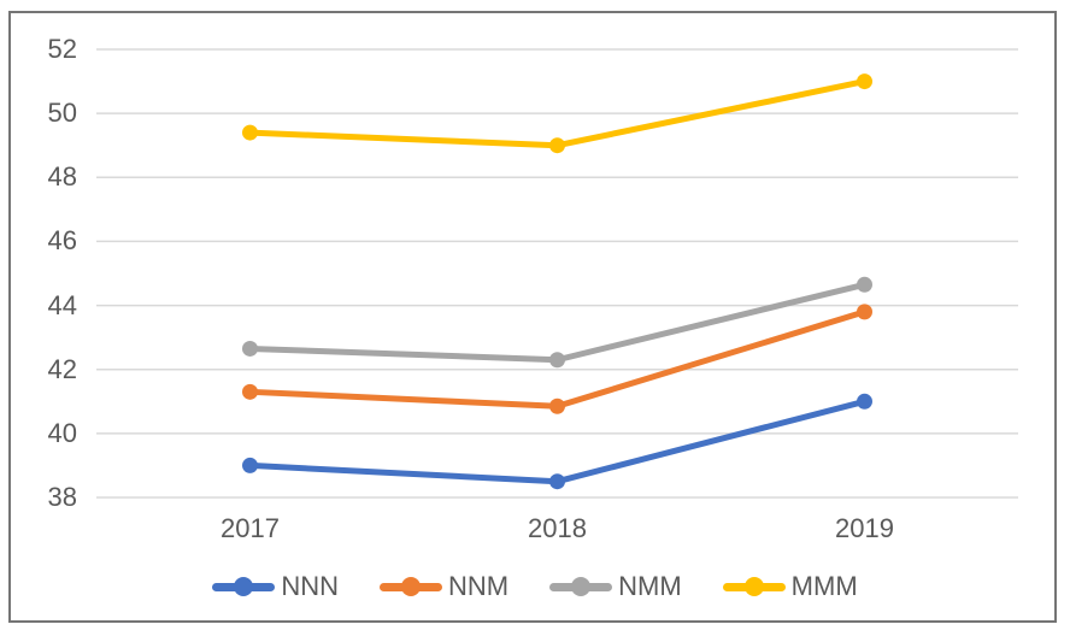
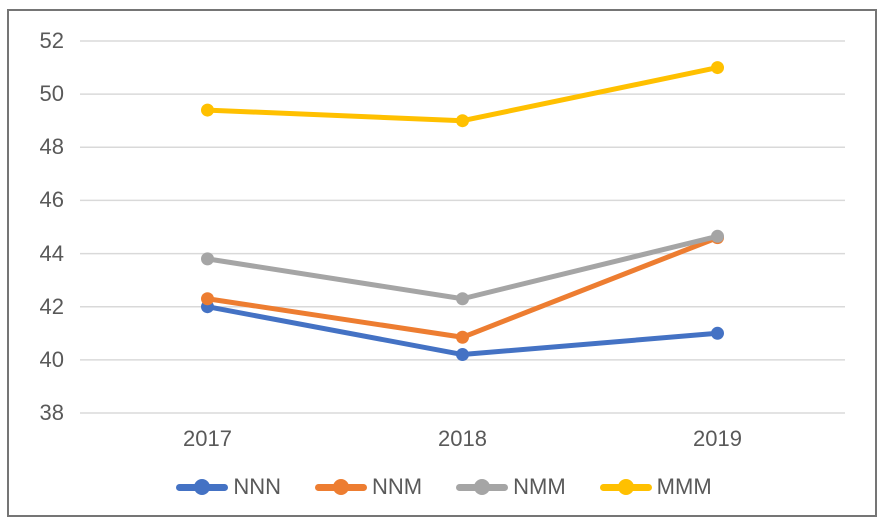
NNN/2017: 39.0 -> 42.0
NNM/2017: 41.3 -> 42.3
NMM/2017: 42.6 -> 43.8
NNN/2018: 38.5 -> 40.2
NNM/2019: 43.8 -> 44.6
